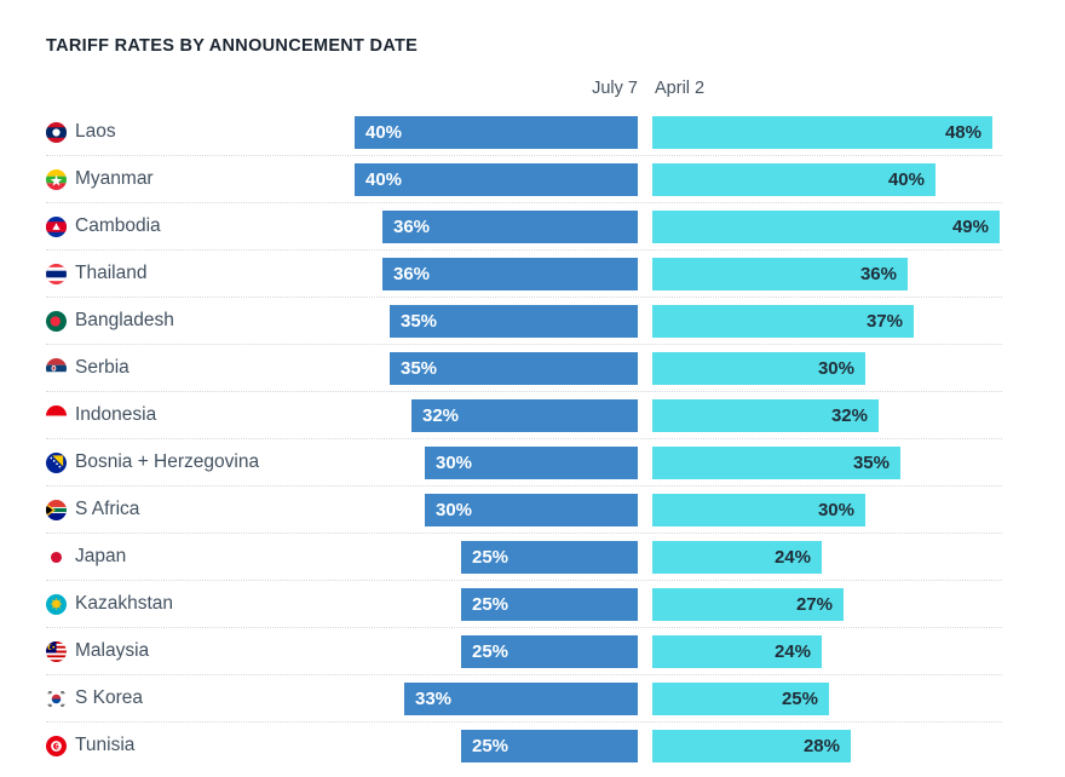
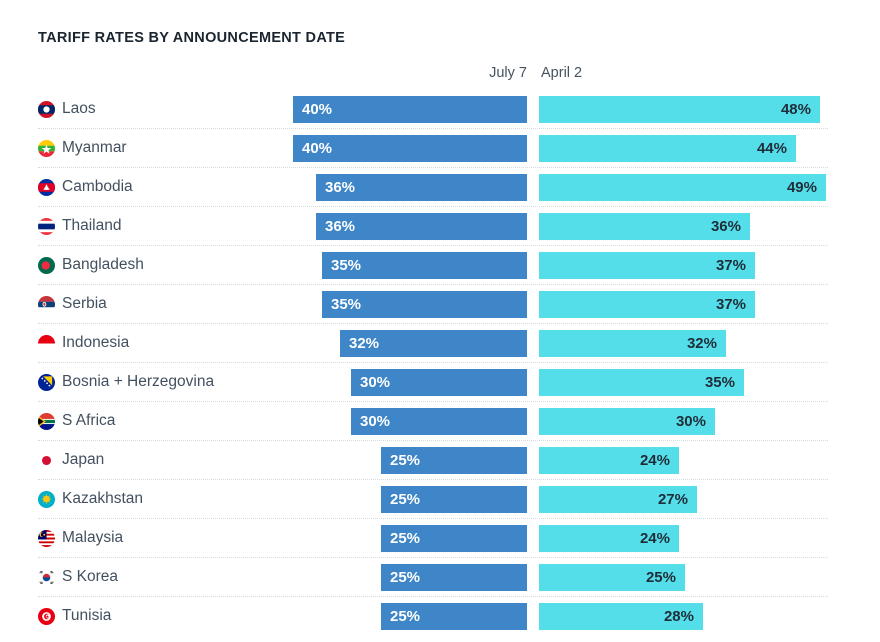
April 2/Myanmar: 40% -> 44%
April 2/Serbia: 30% -> 37%
July 7/S Korea: 33% -> 25%
